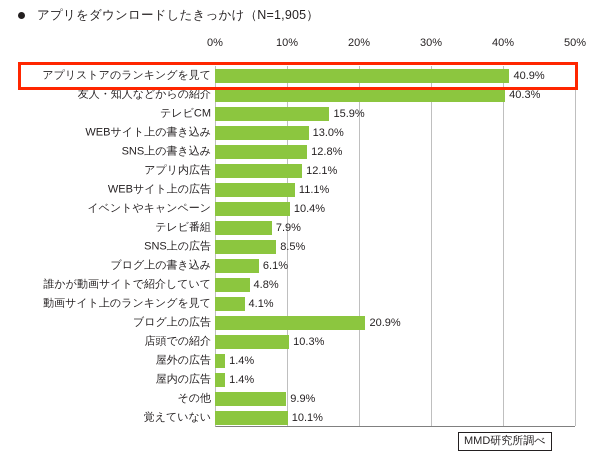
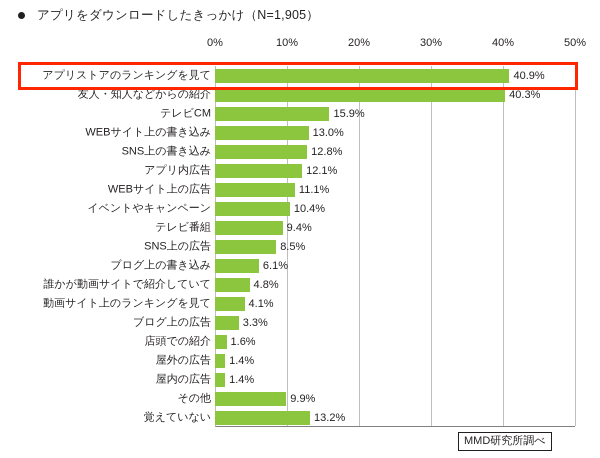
テレビ番組: 7.9% -> 9.4%
ブログ上の広告: 20.9% -> 3.3%
店頭での紹介: 10.3% -> 1.6%
覚えていない: 10.1% -> 13.2%
